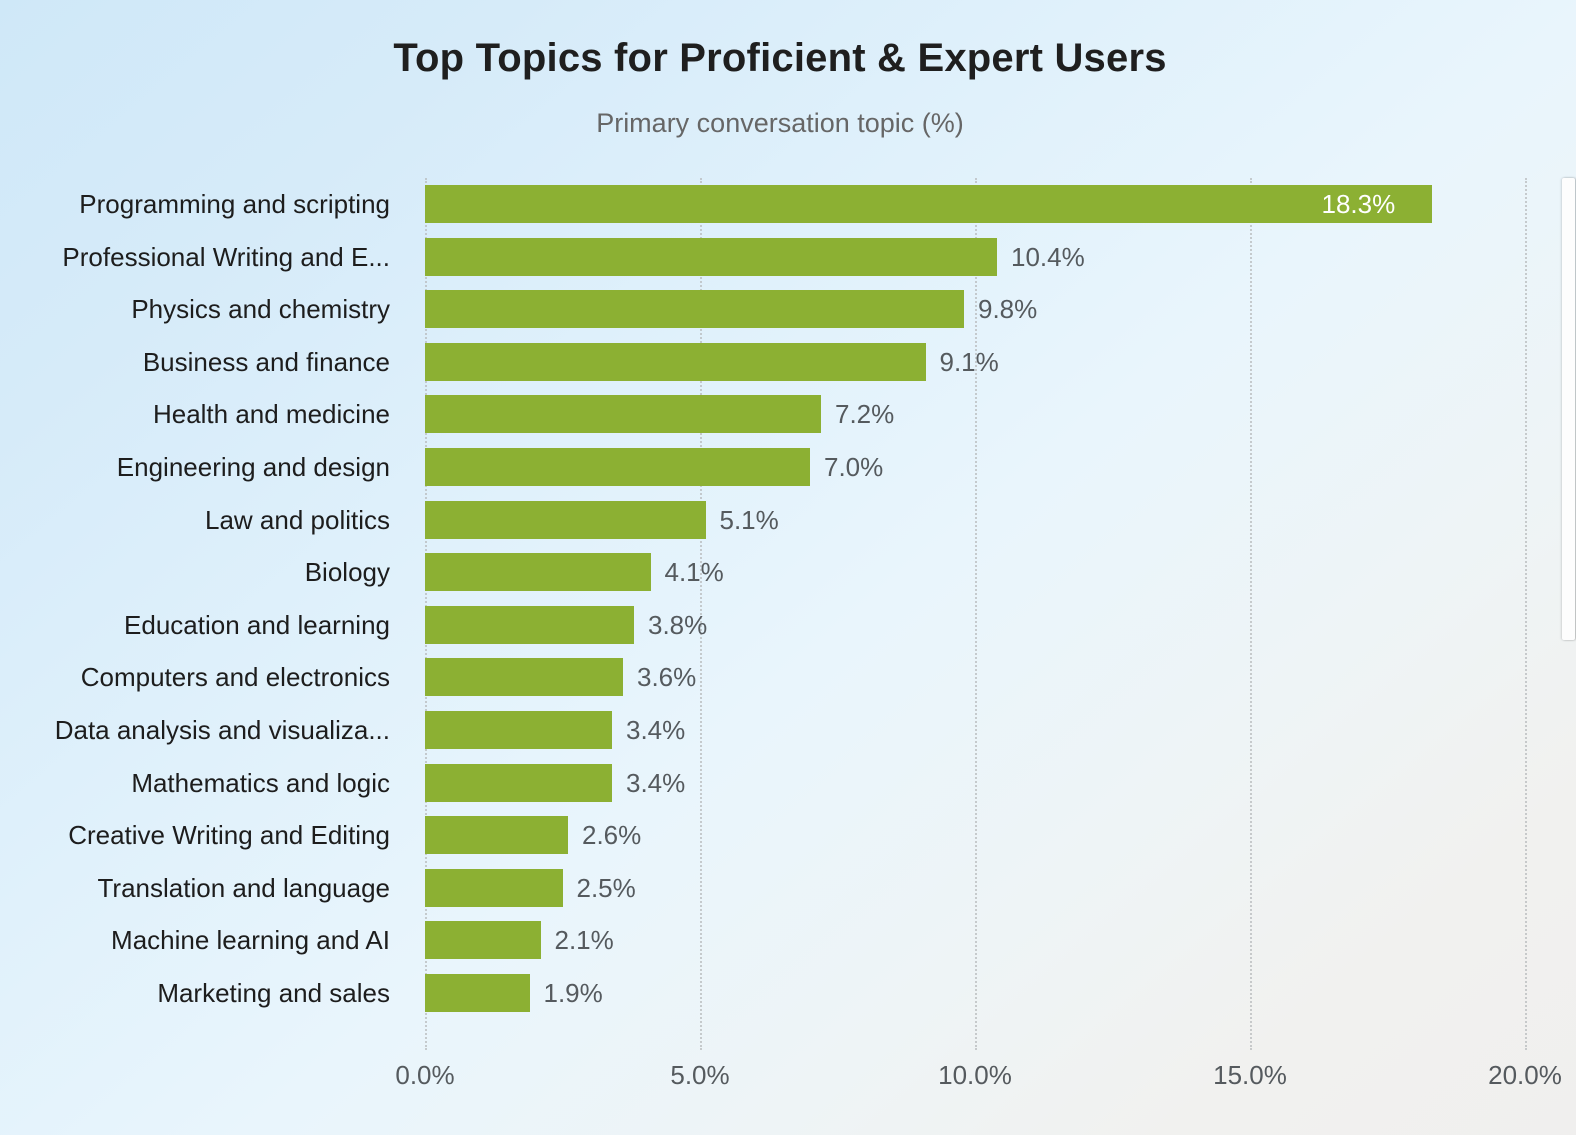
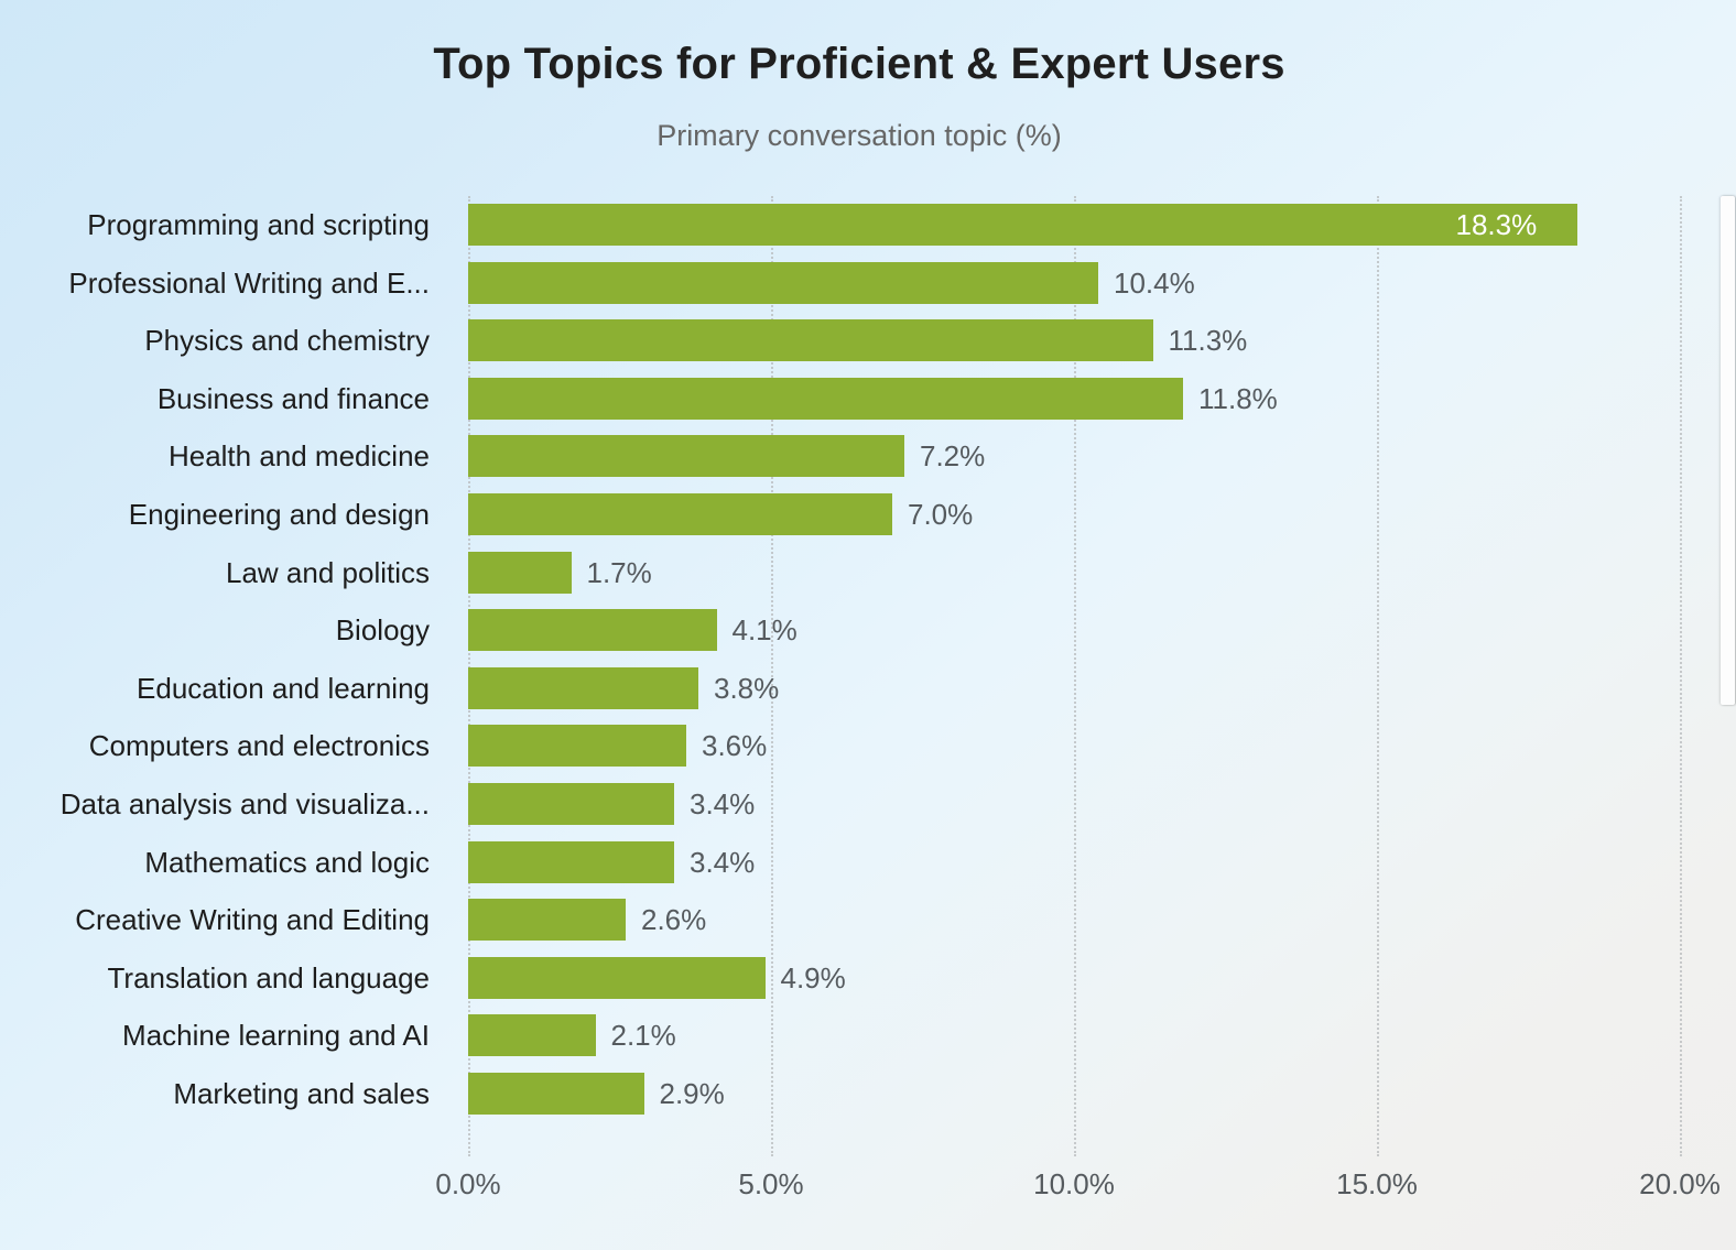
Physics and chemistry: 9.8% -> 11.3%
Business and finance: 9.1% -> 11.8%
Law and politics: 5.1% -> 1.7%
Translation and language: 2.5% -> 4.9%
Marketing and sales: 1.9% -> 2.9%
